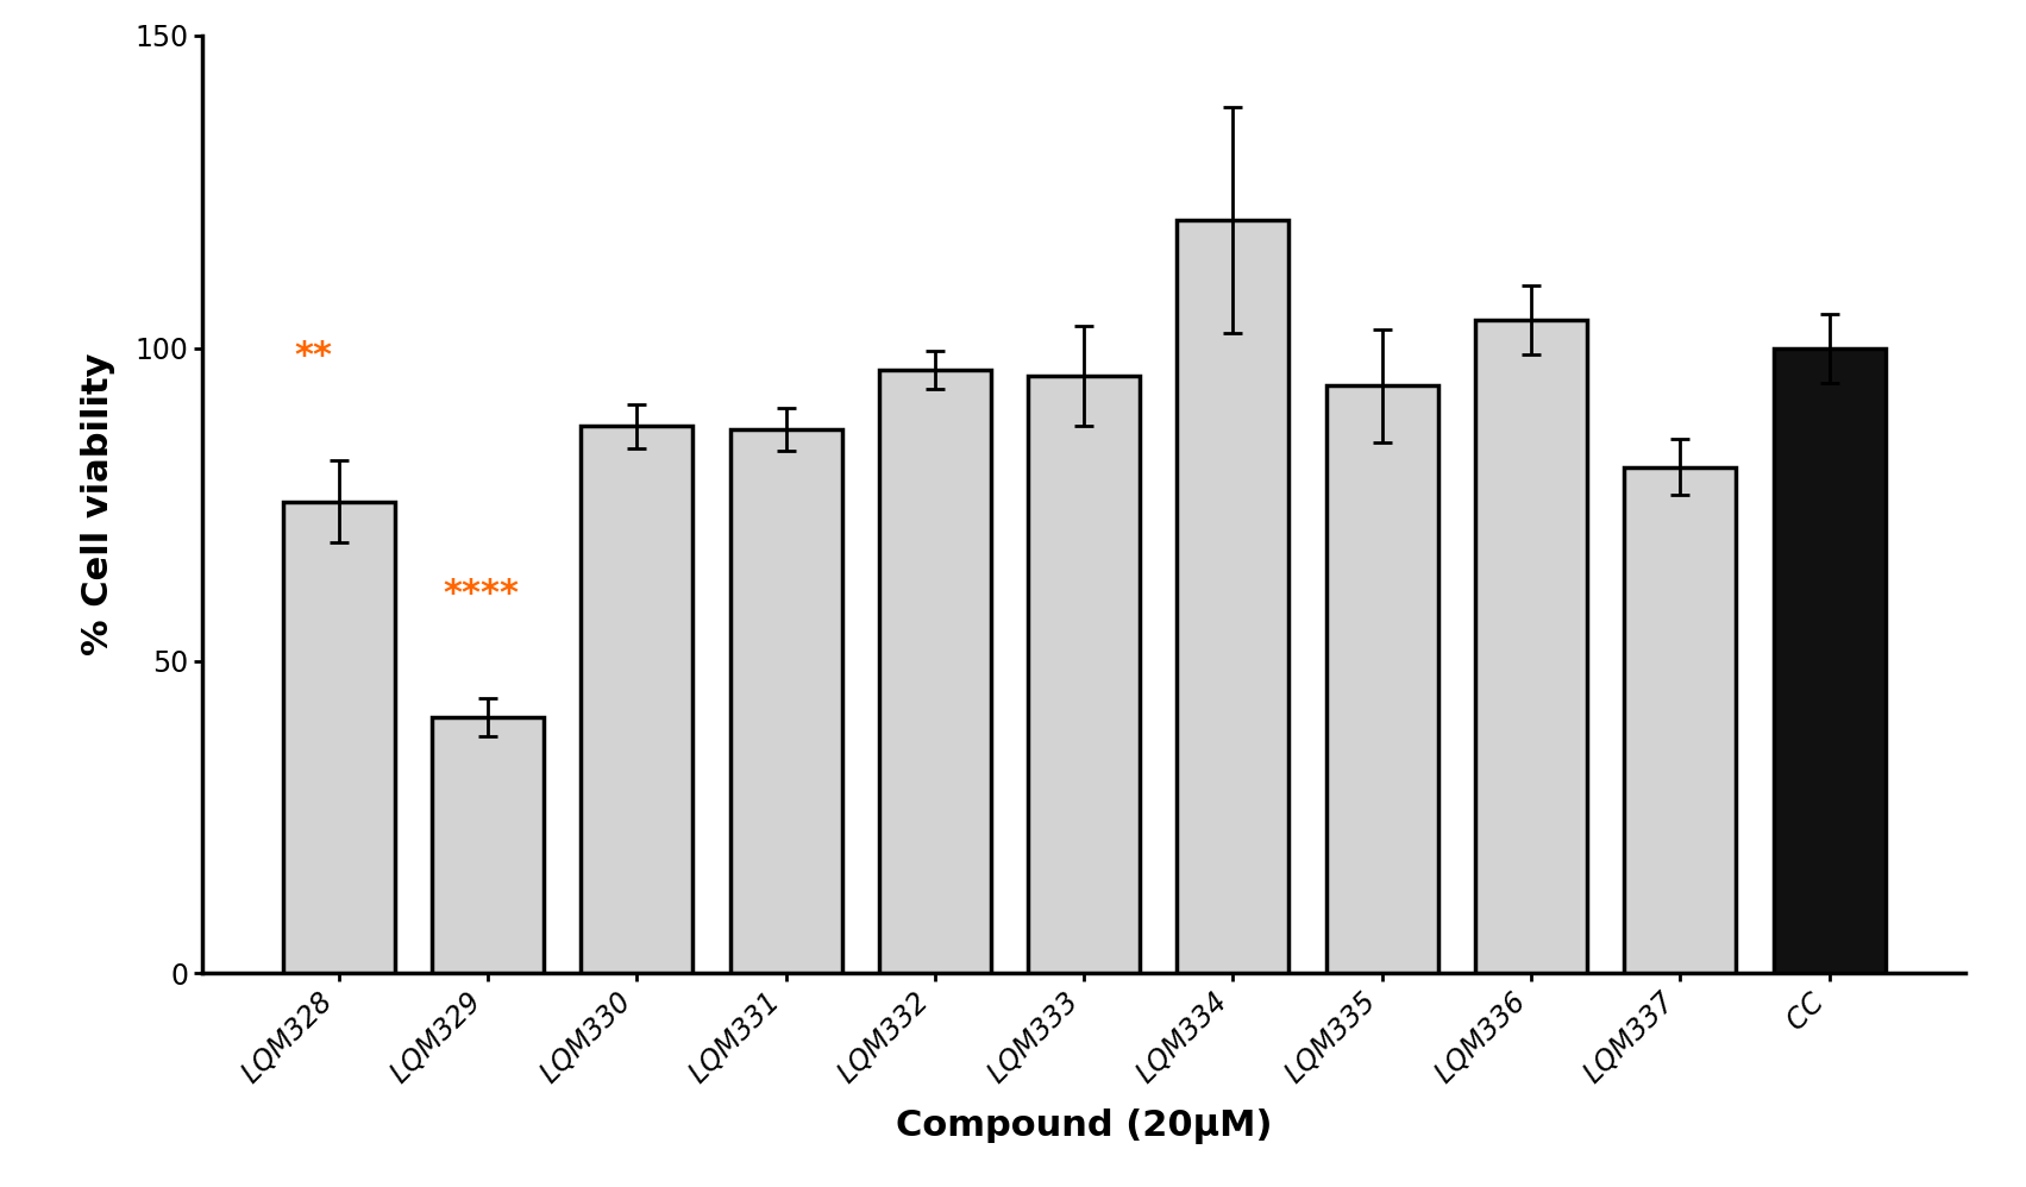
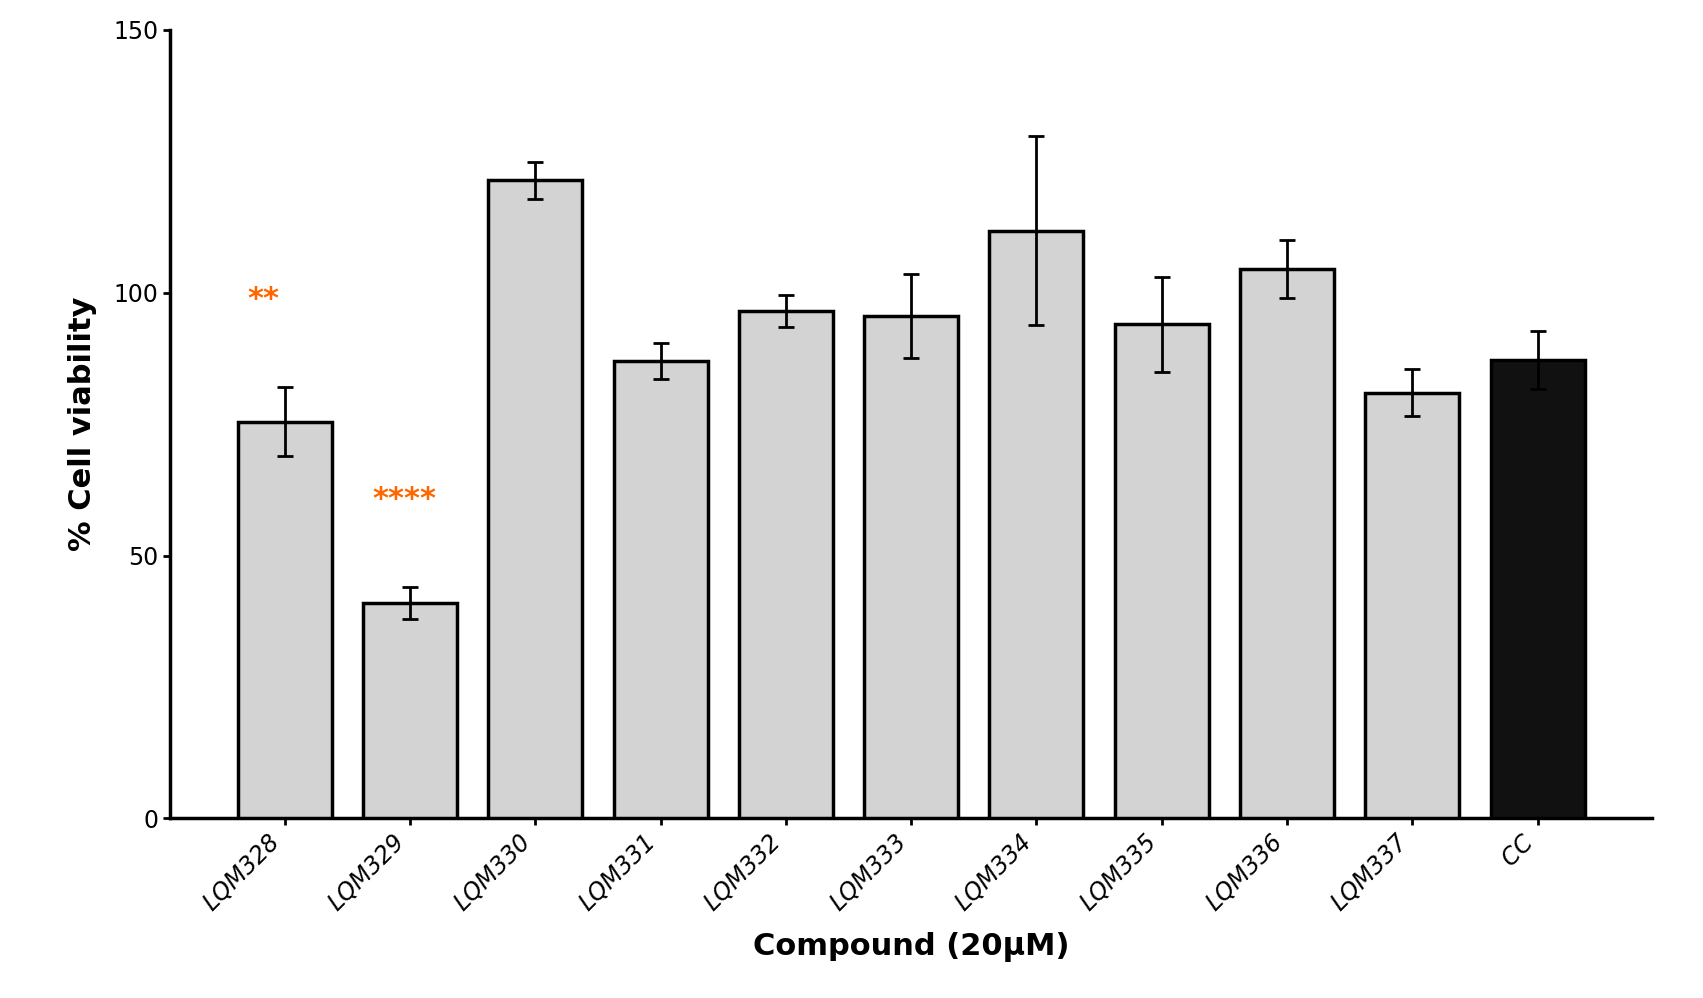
LQM330: 87.5 -> 121.4
LQM334: 120.5 -> 111.8
CC: 100.0 -> 87.2
